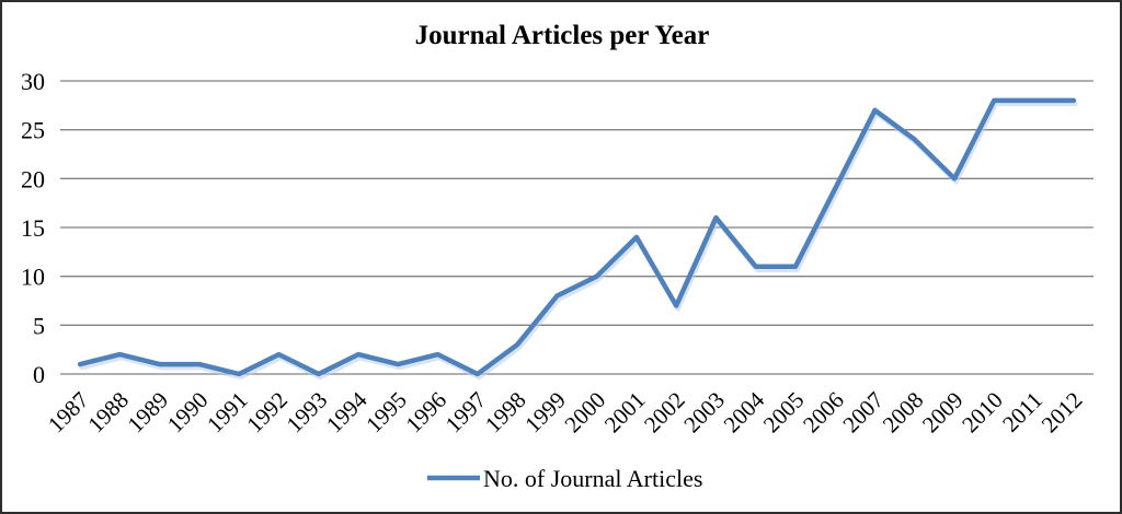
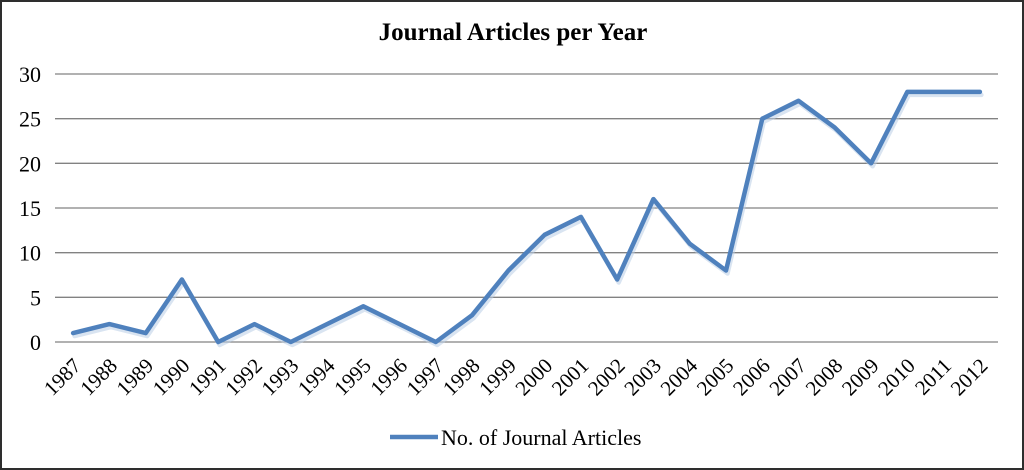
1990: 1 -> 7
1995: 1 -> 4
2000: 10 -> 12
2005: 11 -> 8
2006: 19 -> 25
